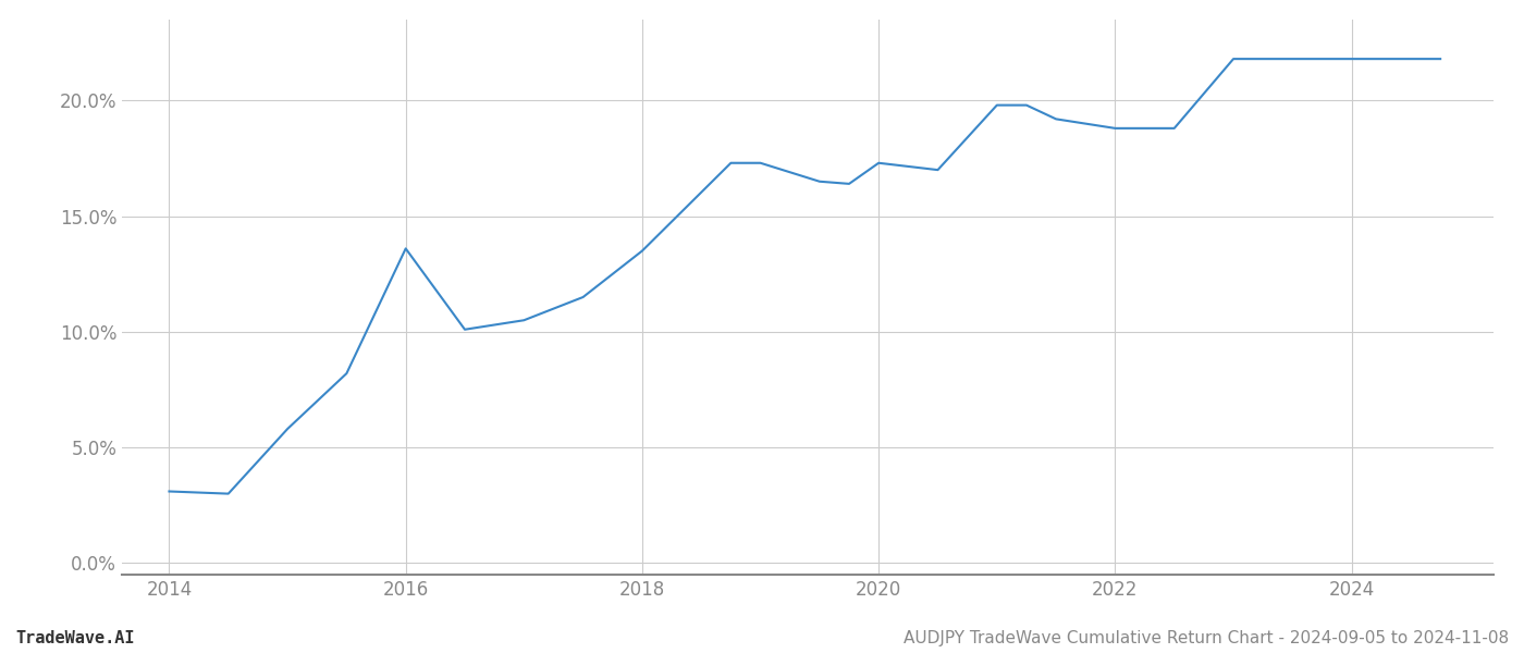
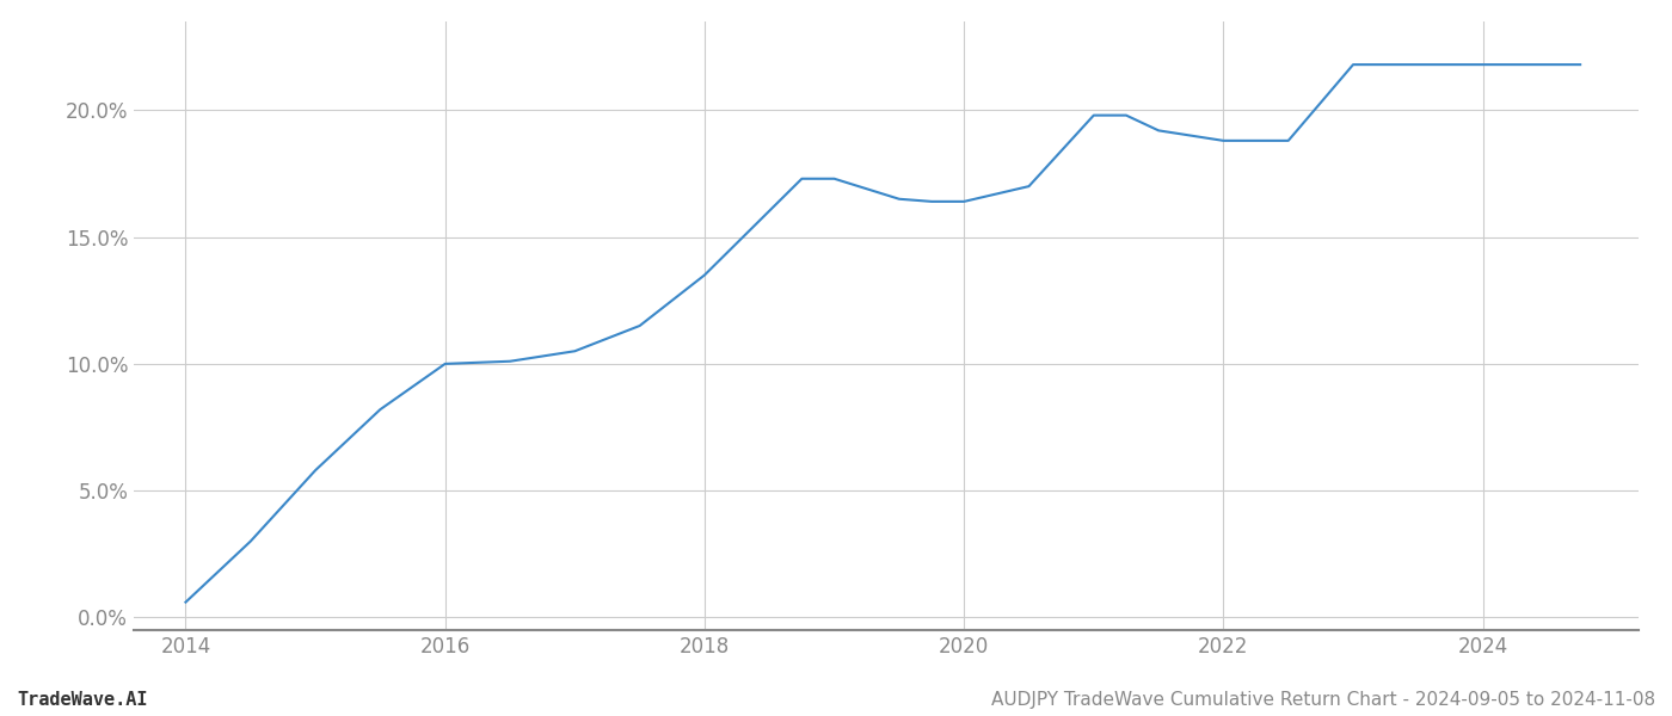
2014: 3.1% -> 0.6%
2016: 13.6% -> 10.0%
2020: 17.3% -> 16.4%
